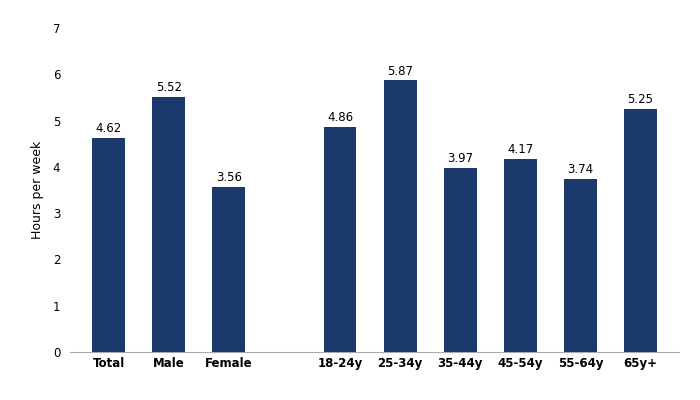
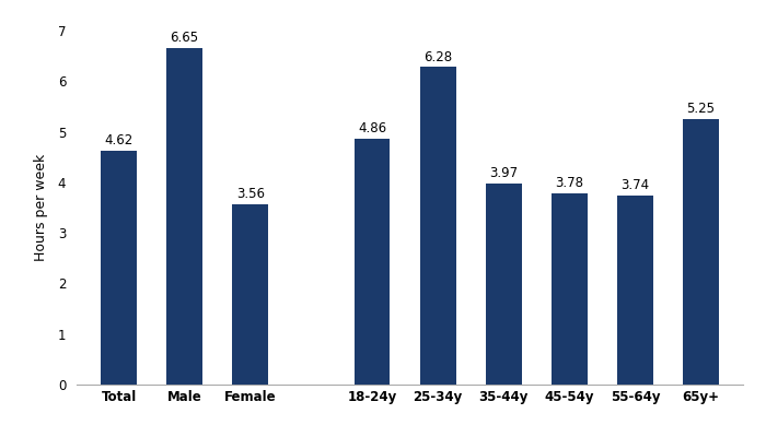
Male: 5.52 -> 6.65
25-34y: 5.87 -> 6.28
45-54y: 4.17 -> 3.78
